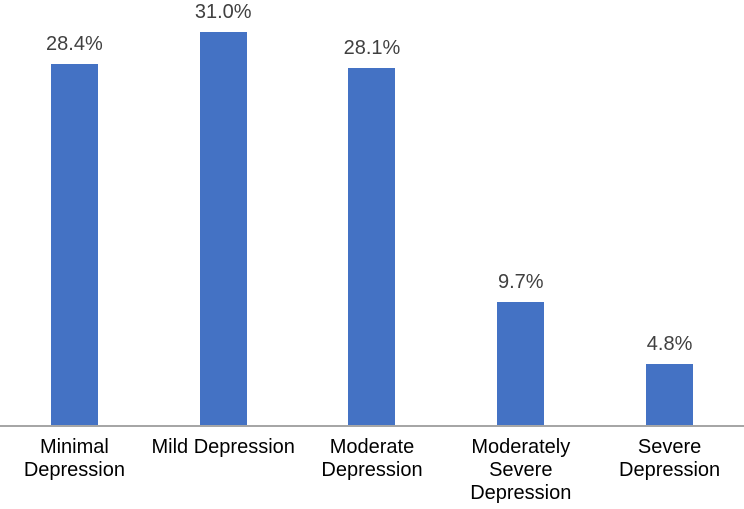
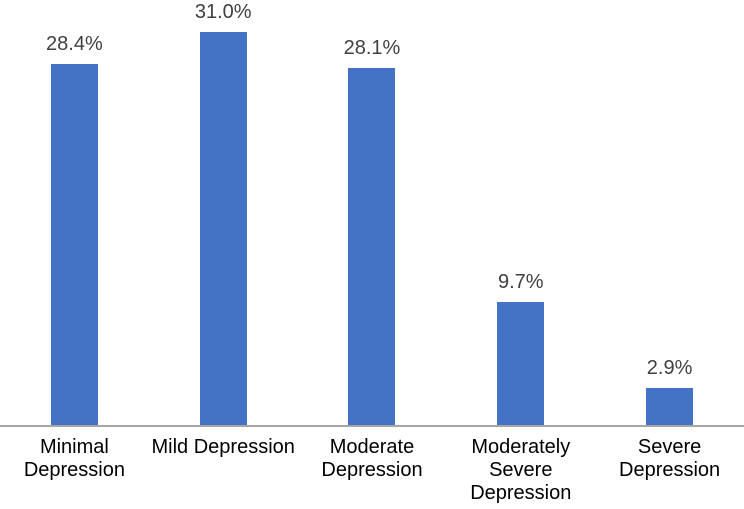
Severe Depression: 4.8% -> 2.9%
